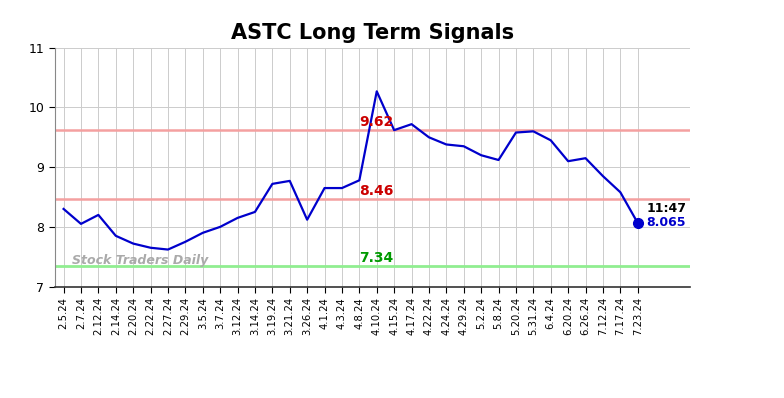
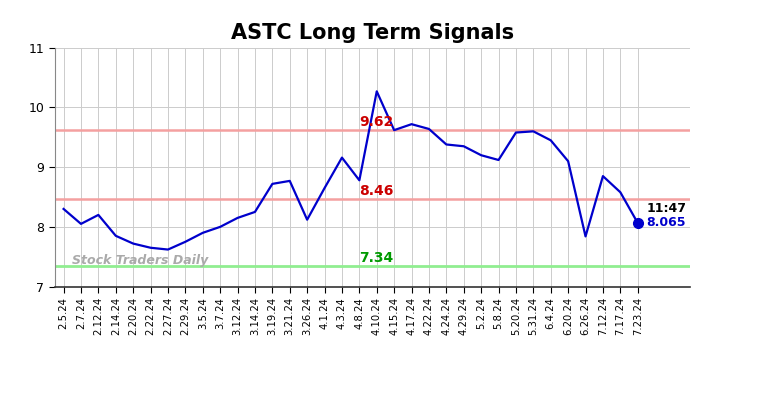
4.3.24: 8.65 -> 9.16
4.22.24: 9.50 -> 9.64
6.26.24: 9.15 -> 7.84
